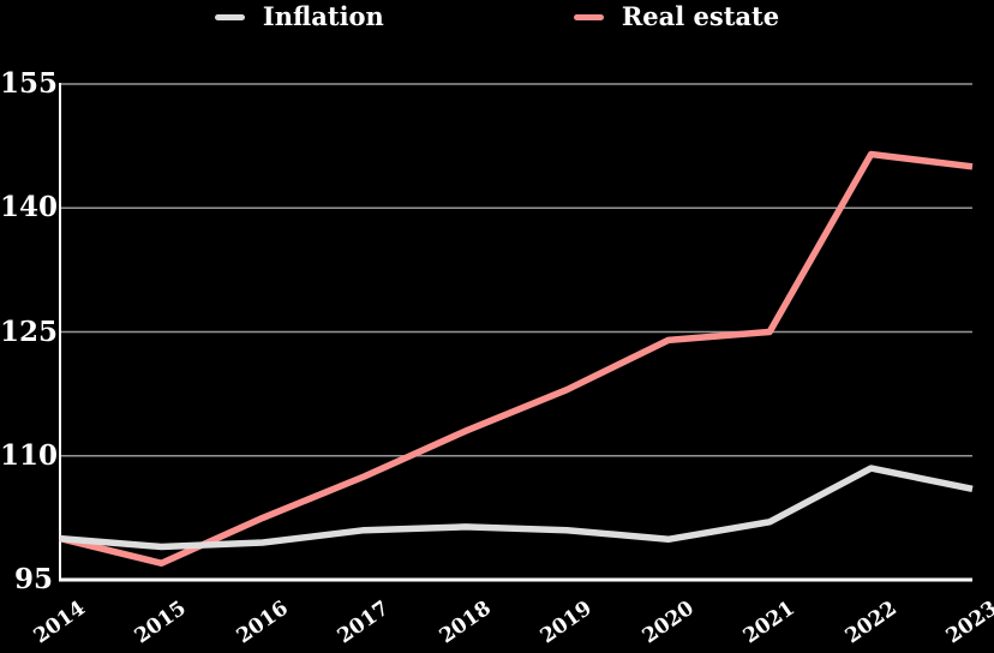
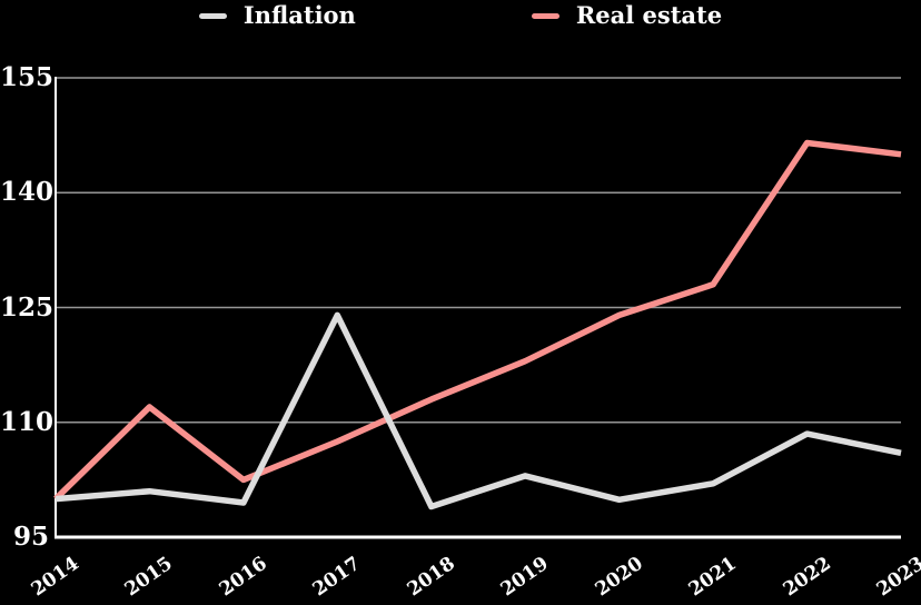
Inflation/2015: 99 -> 101
Real estate/2015: 97 -> 112
Inflation/2017: 101 -> 124
Inflation/2018: 101 -> 99
Inflation/2019: 101 -> 103
Real estate/2021: 125 -> 128
